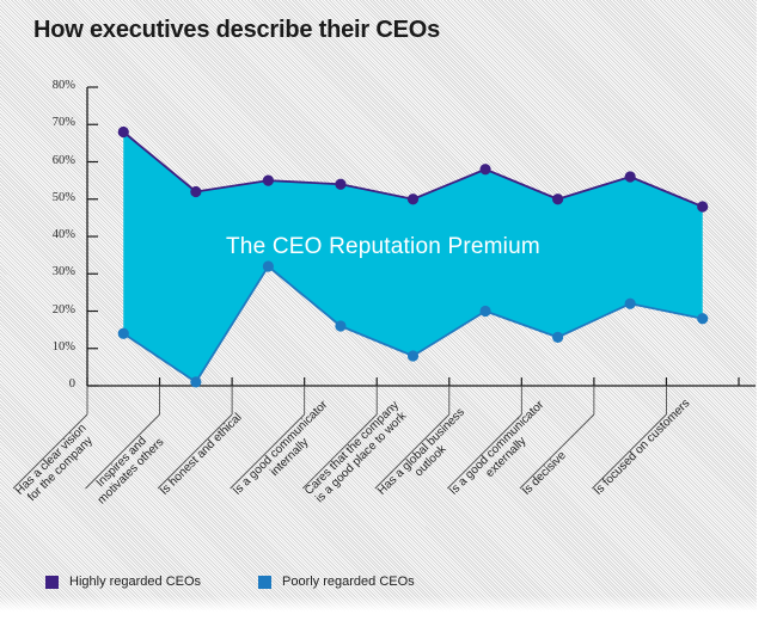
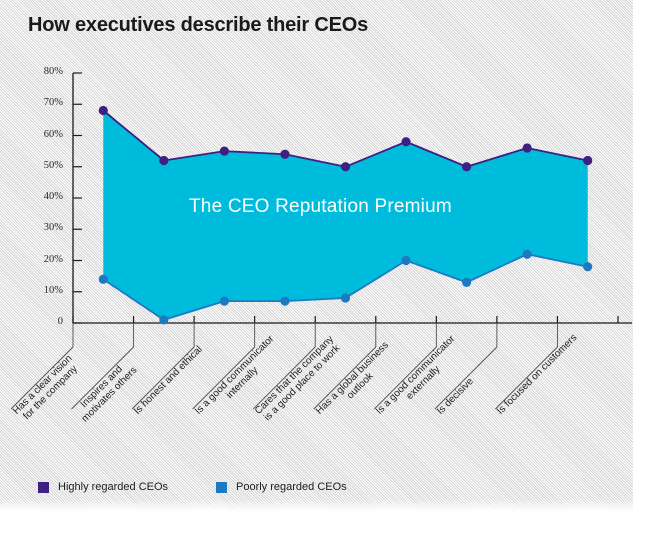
Poorly regarded CEOs/Is honest and ethical: 32% -> 7%
Poorly regarded CEOs/Is a good communicator internally: 16% -> 7%
Highly regarded CEOs/Is focused on customers: 48% -> 52%
